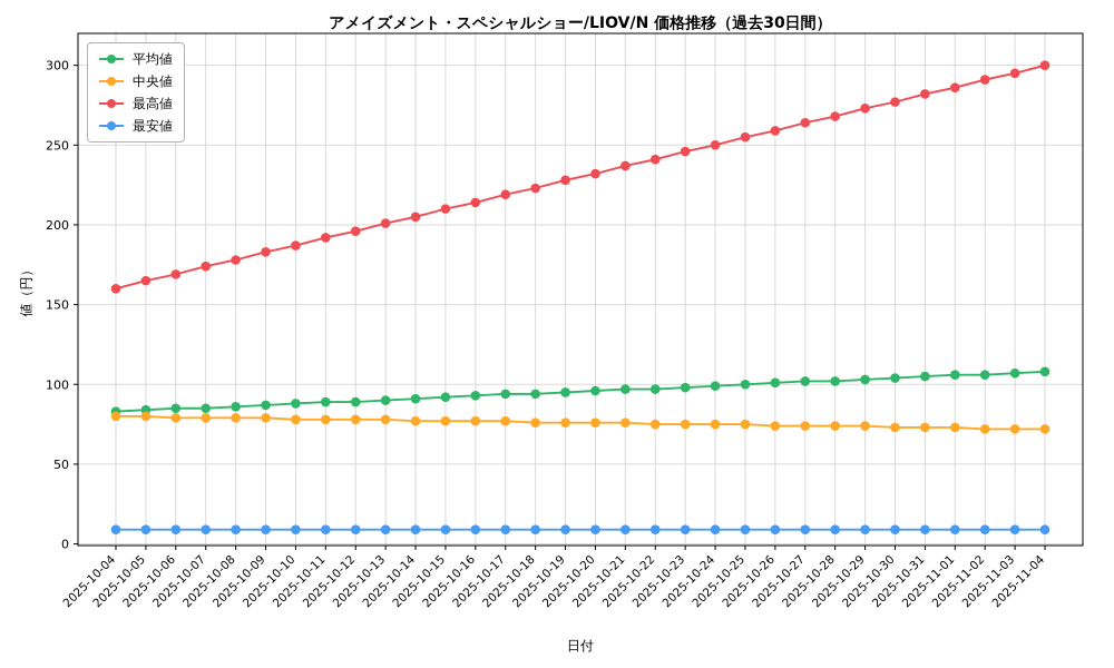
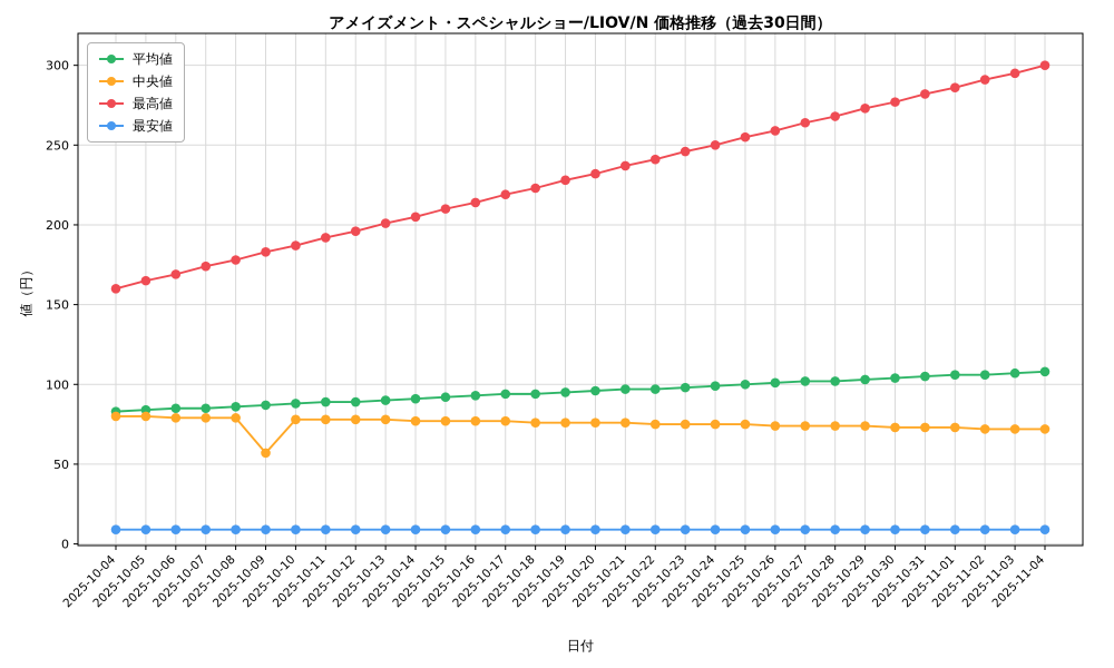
中央値/2025-10-09: 79 -> 57
